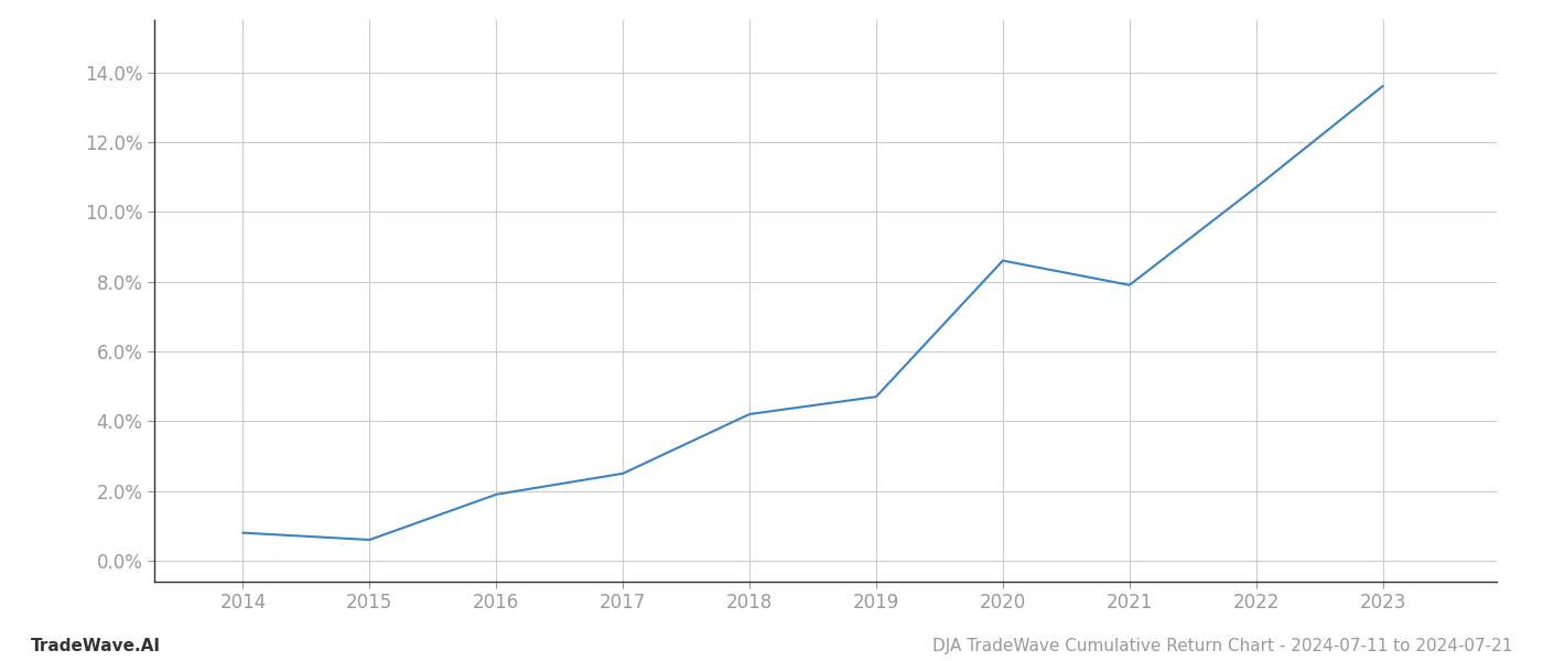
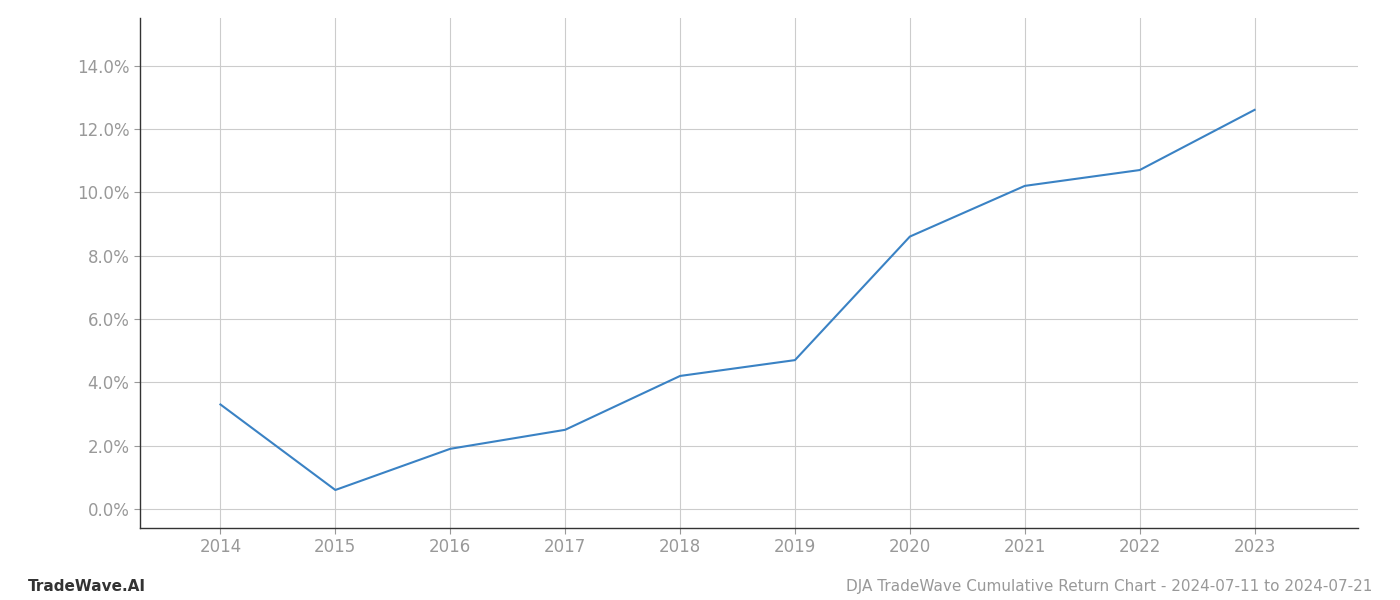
2014: 0.8% -> 3.3%
2021: 7.9% -> 10.2%
2023: 13.6% -> 12.6%
